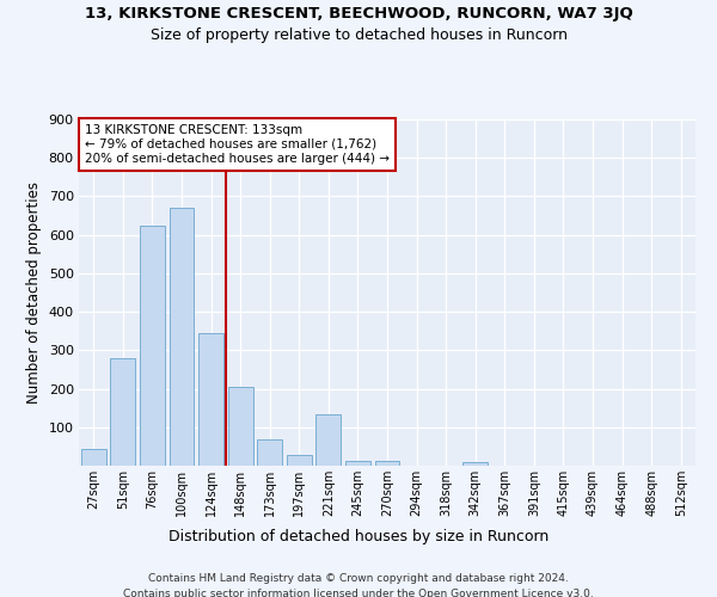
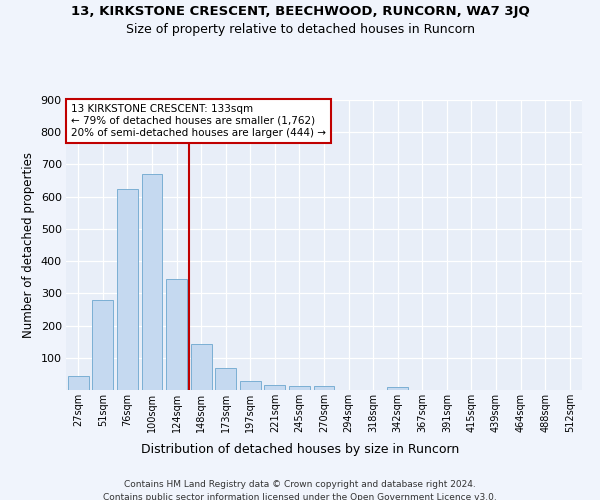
148sqm: 205 -> 143
221sqm: 135 -> 15
